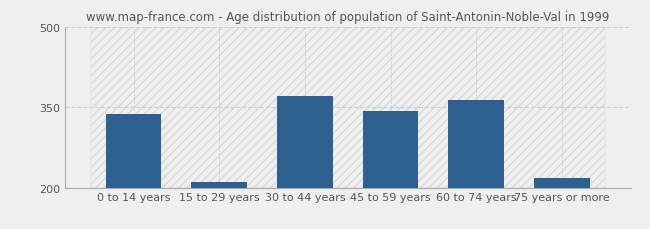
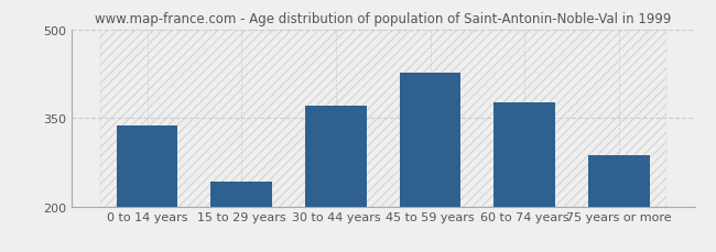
15 to 29 years: 210 -> 242
45 to 59 years: 343 -> 426
60 to 74 years: 363 -> 376
75 years or more: 218 -> 286
